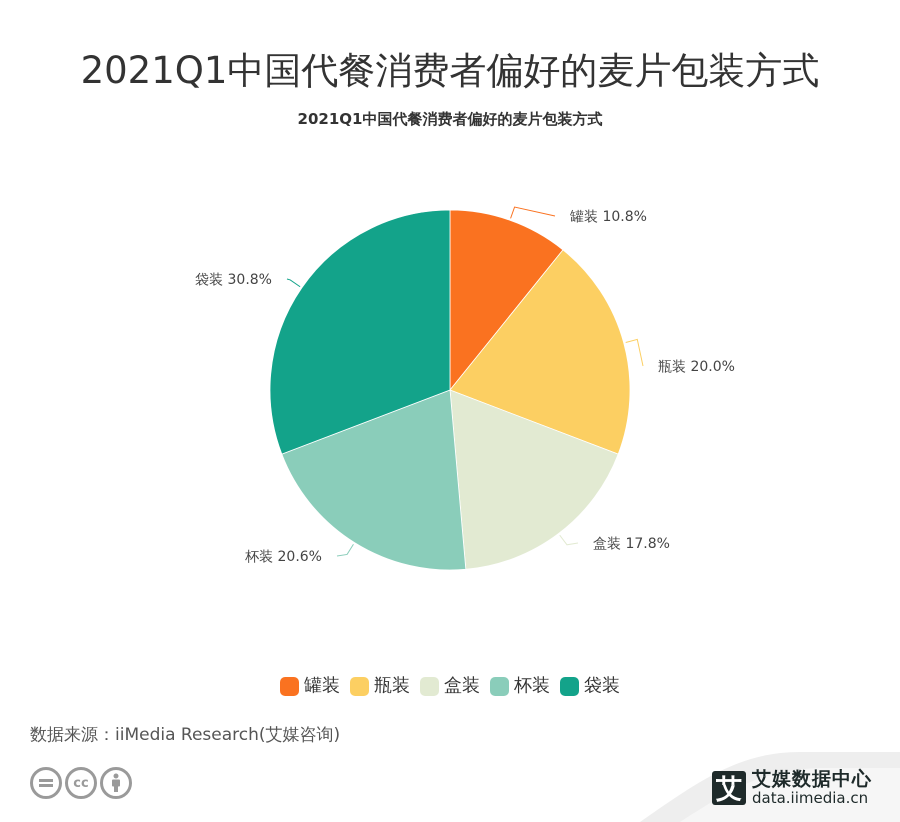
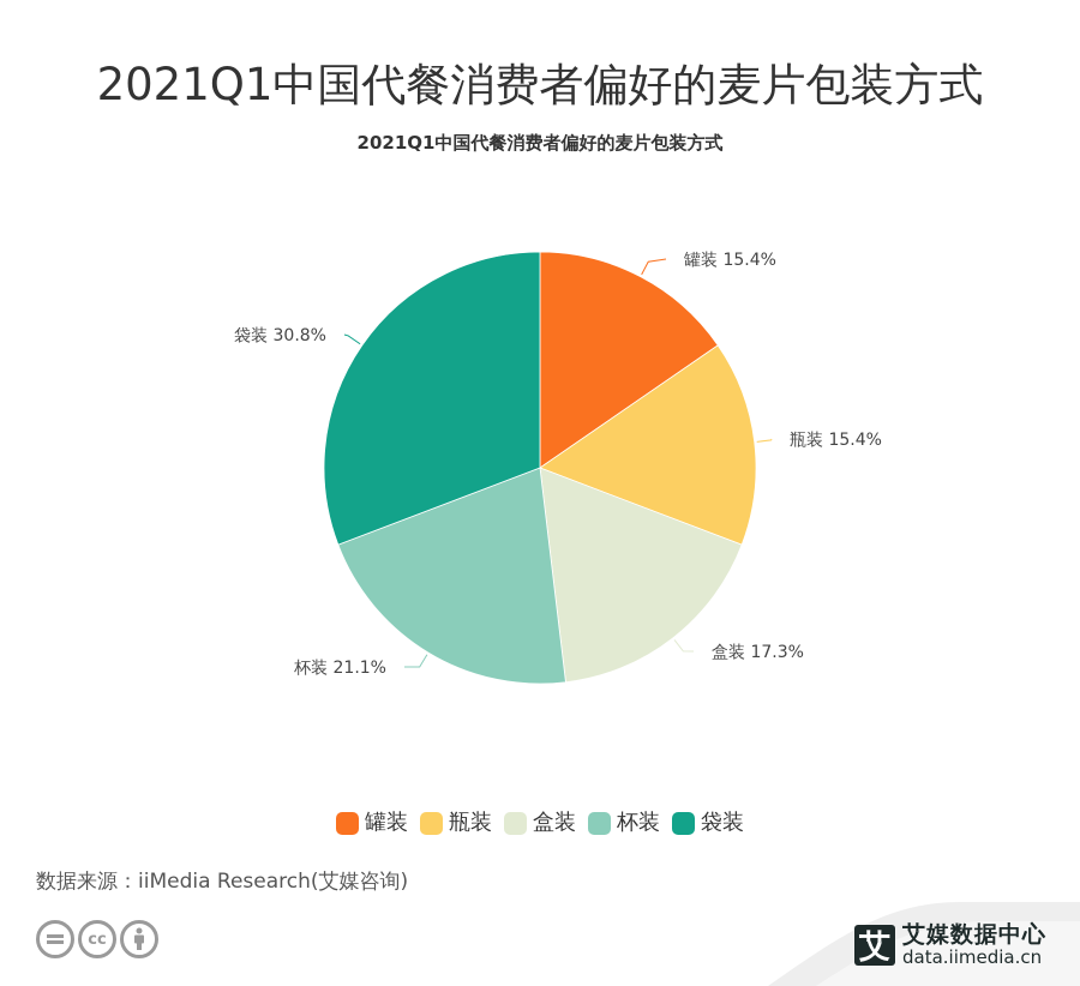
罐装: 10.8% -> 15.4%
瓶装: 20.0% -> 15.4%
盒装: 17.8% -> 17.3%
杯装: 20.6% -> 21.1%
